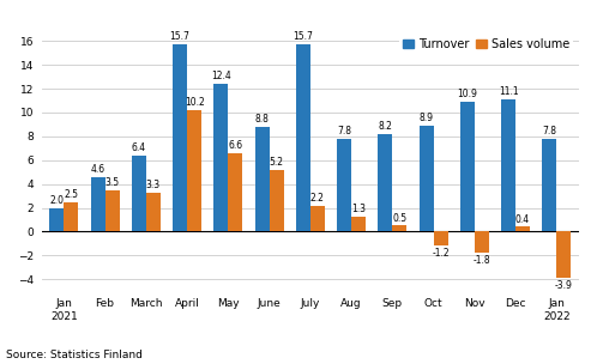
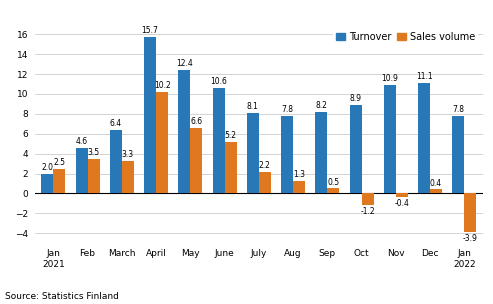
Turnover/June: 8.8 -> 10.6
Turnover/July: 15.7 -> 8.1
Sales volume/Nov: -1.8 -> -0.4
